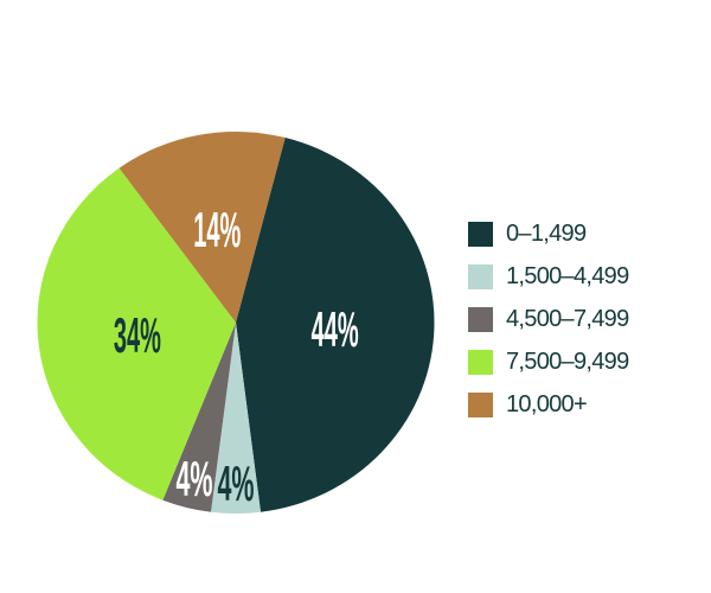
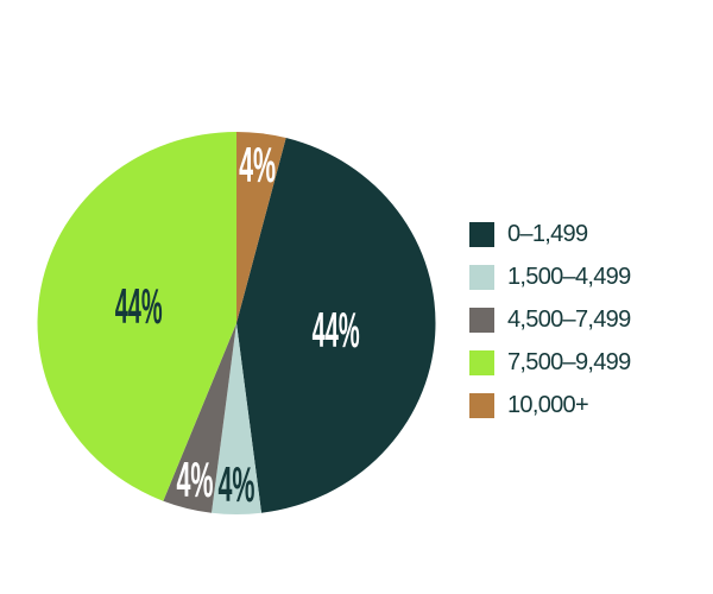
7,500–9,499: 34% -> 44%
10,000+: 14% -> 4%
